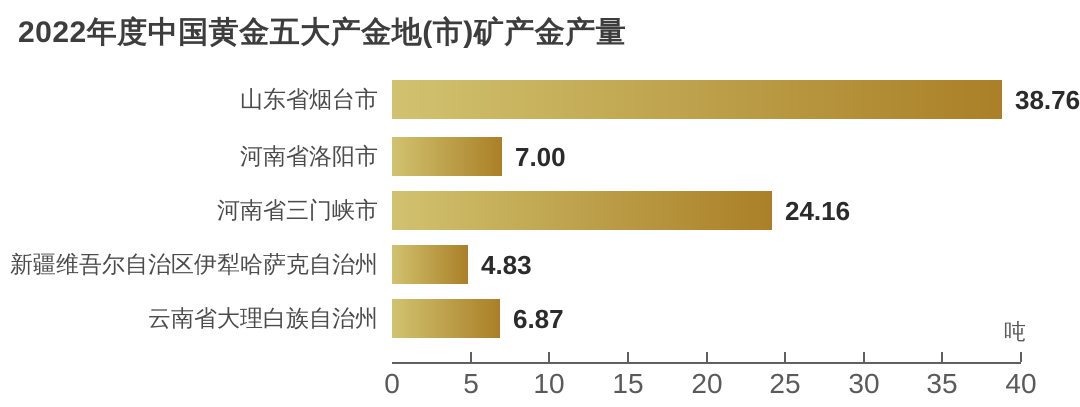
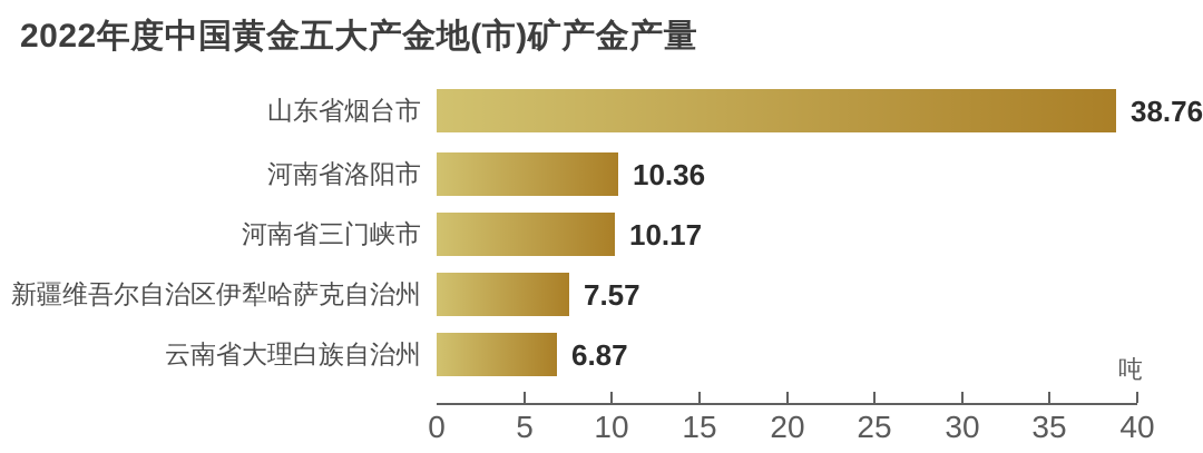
河南省洛阳市: 7.00 -> 10.36
河南省三门峡市: 24.16 -> 10.17
新疆维吾尔自治区伊犁哈萨克自治州: 4.83 -> 7.57
